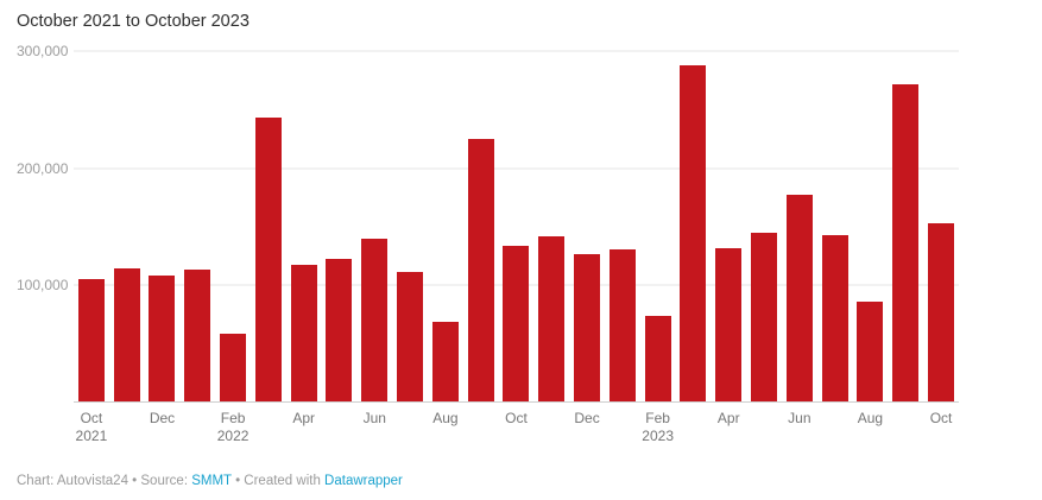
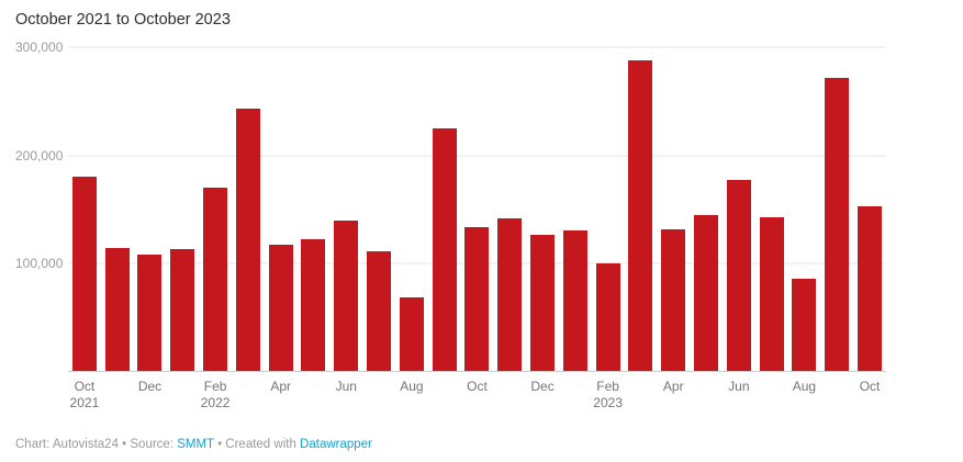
Oct 2021: 100000 -> 180000
Feb 2022: 60000 -> 170000
Feb 2023: 70000 -> 100000
